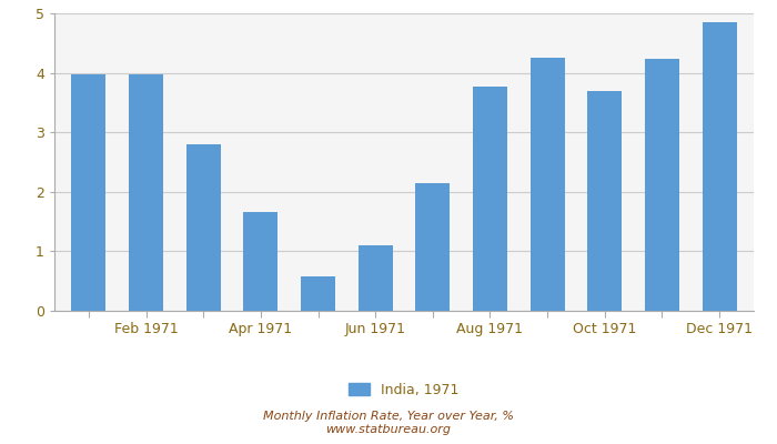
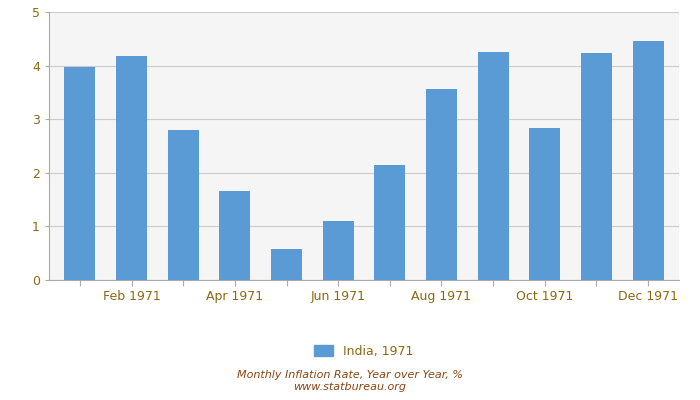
Feb 1971: 3.98 -> 4.18
Aug 1971: 3.76 -> 3.56
Oct 1971: 3.70 -> 2.84
Dec 1971: 4.86 -> 4.46
